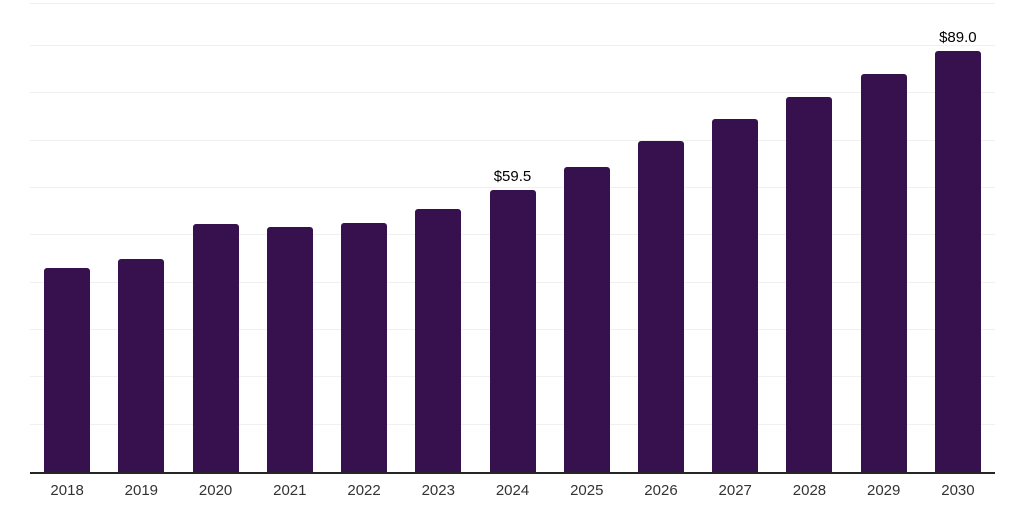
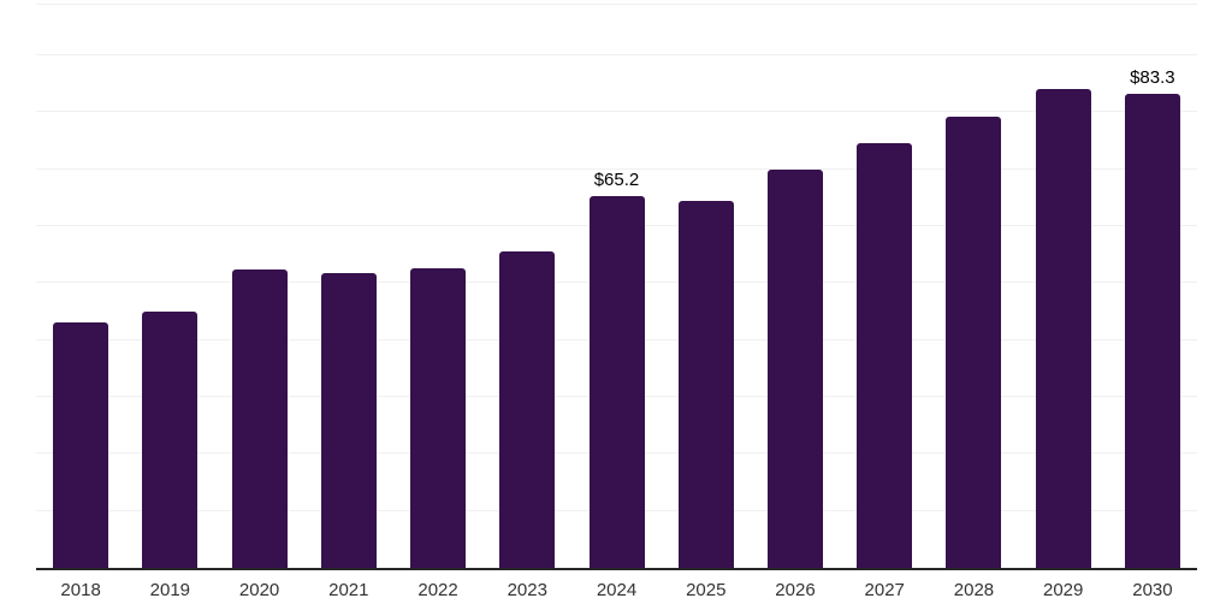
2024: $59.5 -> $65.2
2030: $89.0 -> $83.3
